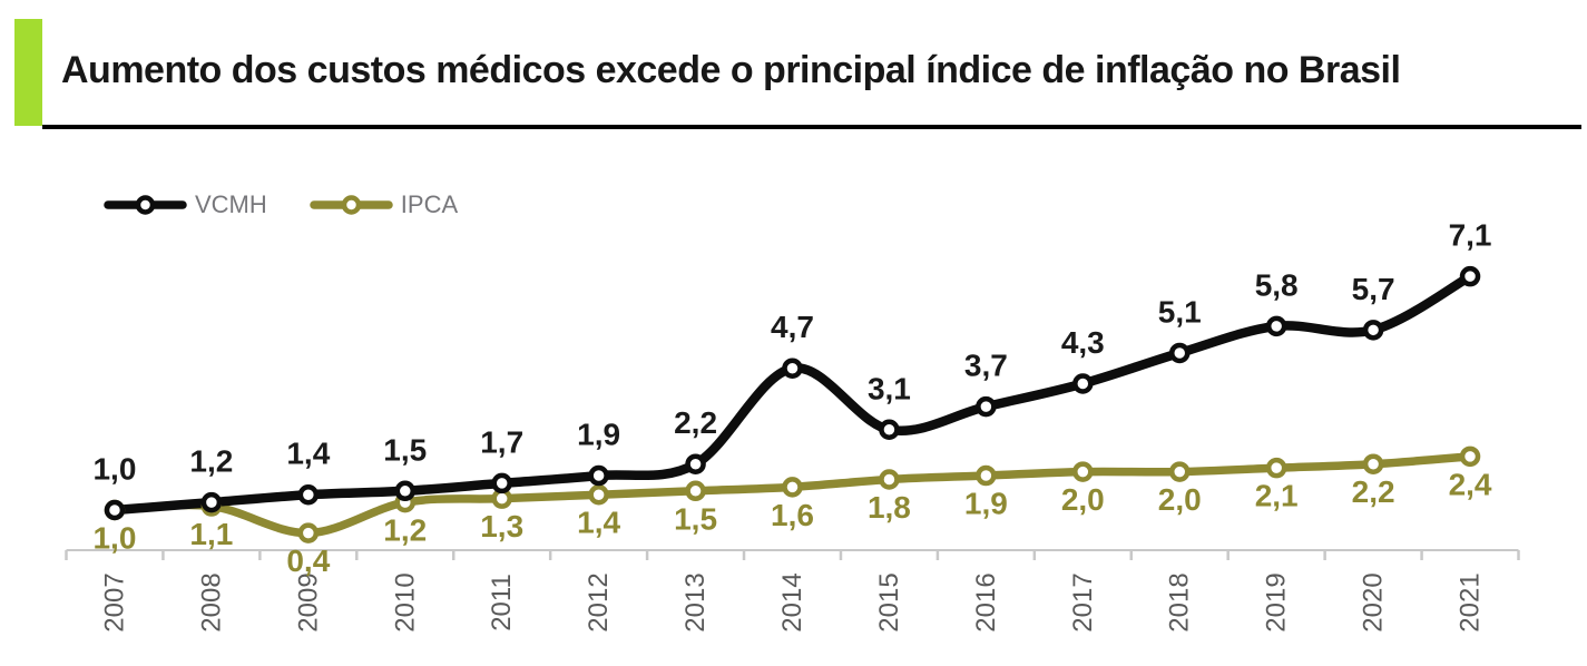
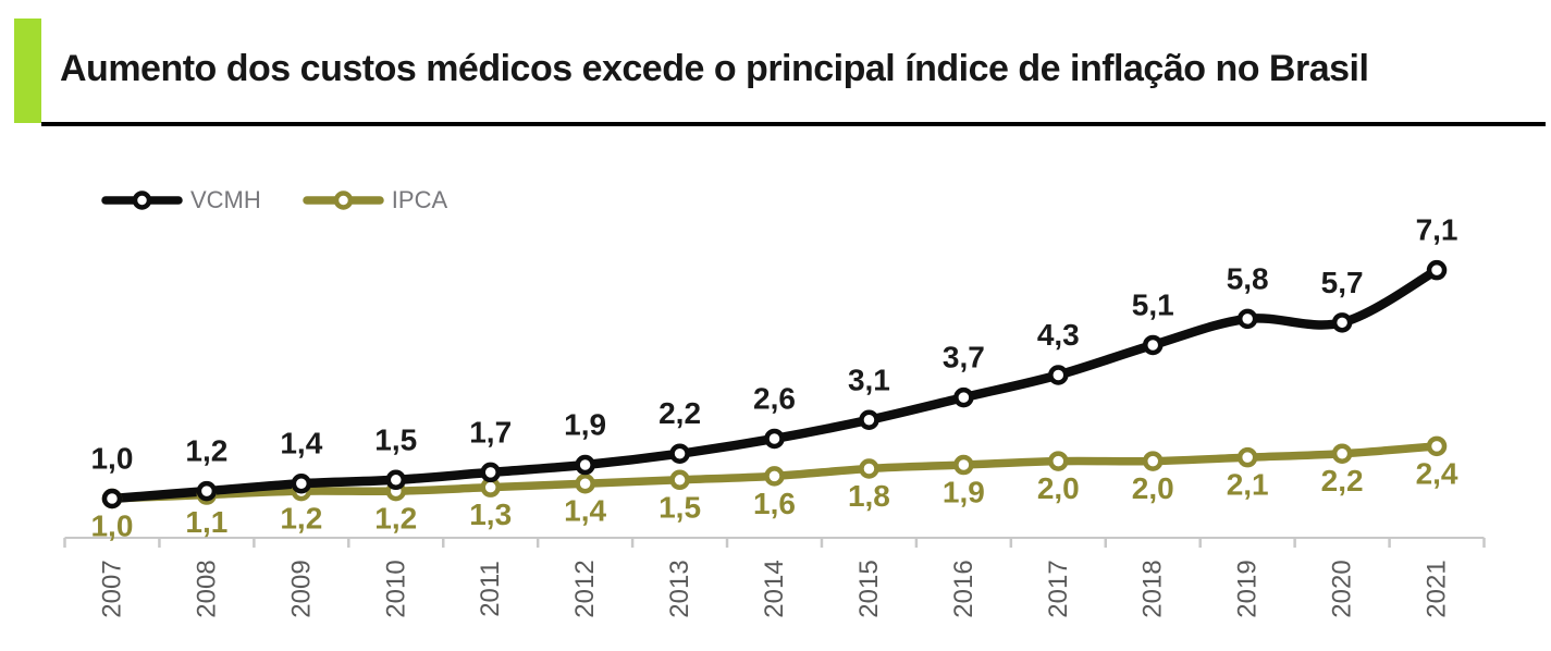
IPCA/2009: 0,4 -> 1,2
VCMH/2014: 4,7 -> 2,6
